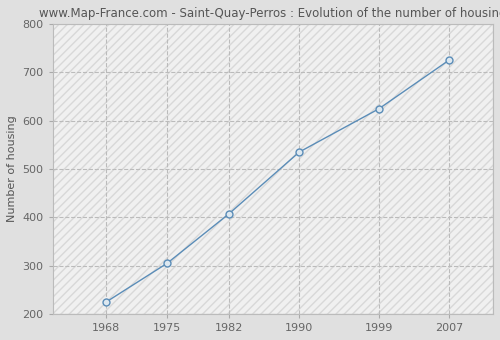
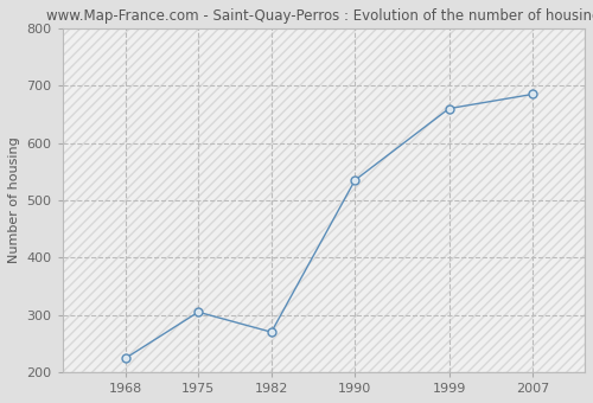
1982: 407 -> 270
1999: 624 -> 660
2007: 725 -> 685
